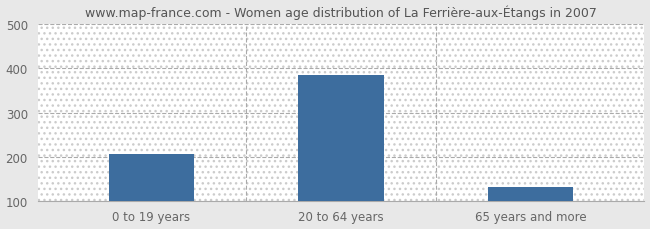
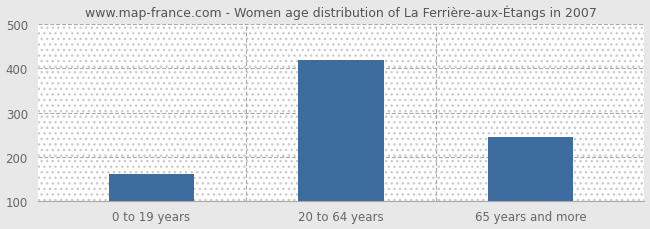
0 to 19 years: 205 -> 160
20 to 64 years: 385 -> 420
65 years and more: 130 -> 245
